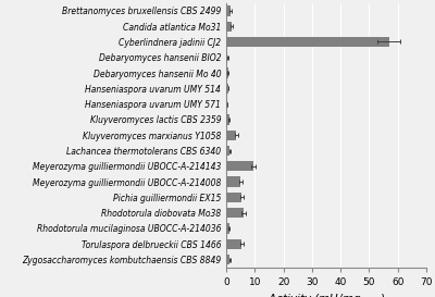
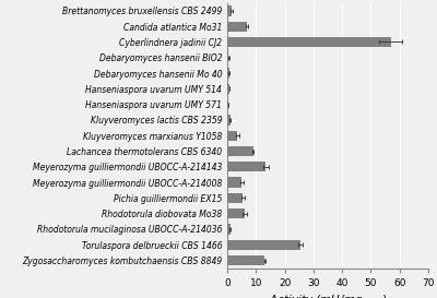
Candida atlantica Mo31: 2.0 -> 7.0
Lachancea thermotolerans CBS 6340: 1.2 -> 9.0
Meyerozyma guilliermondii UBOCC-A-214143: 9.5 -> 13.5
Torulaspora delbrueckii CBS 1466: 5.5 -> 25.5
Zygosaccharomyces kombutchaensis CBS 8849: 1.2 -> 13.0
